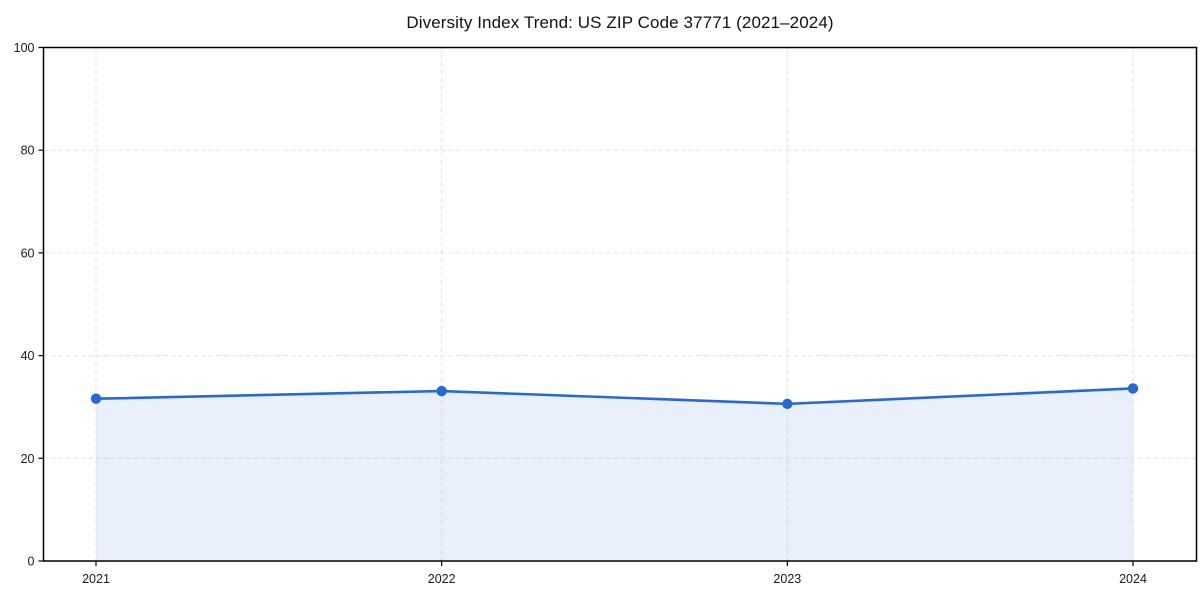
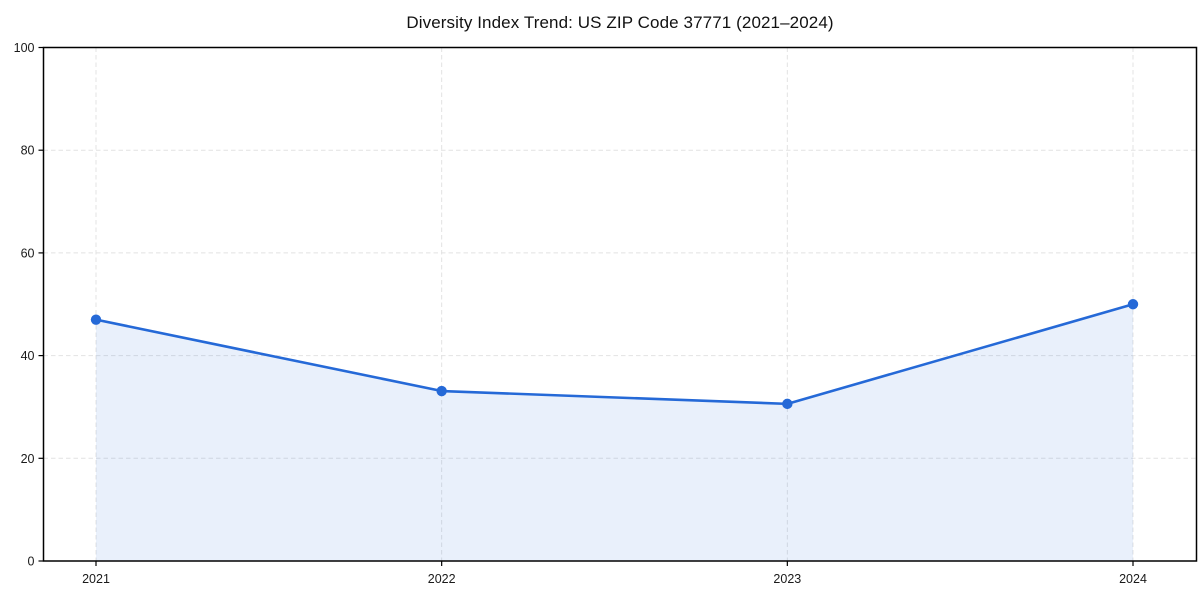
2021: 32 -> 47
2024: 34 -> 50
